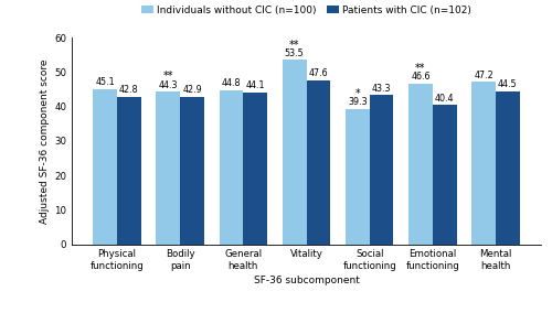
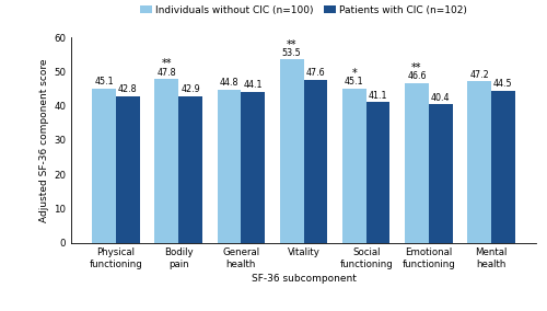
Individuals without CIC (n=100)/Bodily pain: 44.3 -> 47.8
Individuals without CIC (n=100)/Social functioning: 39.3 -> 45.1
Patients with CIC (n=102)/Social functioning: 43.3 -> 41.1
